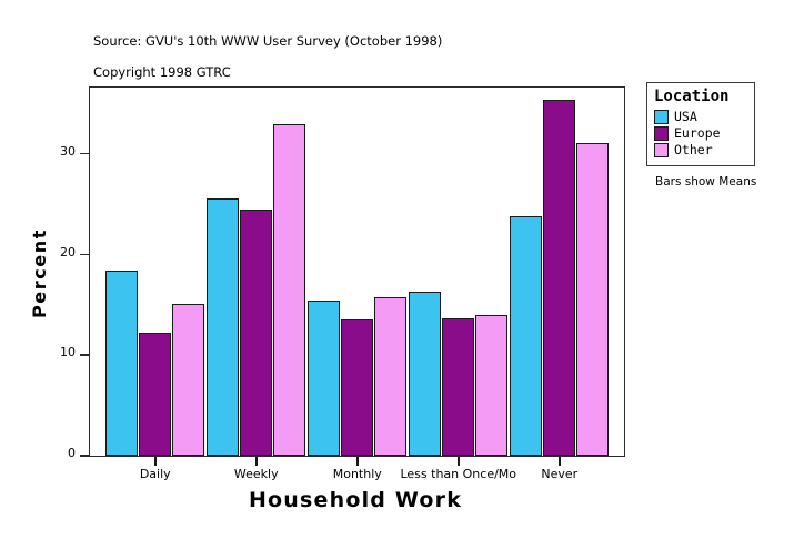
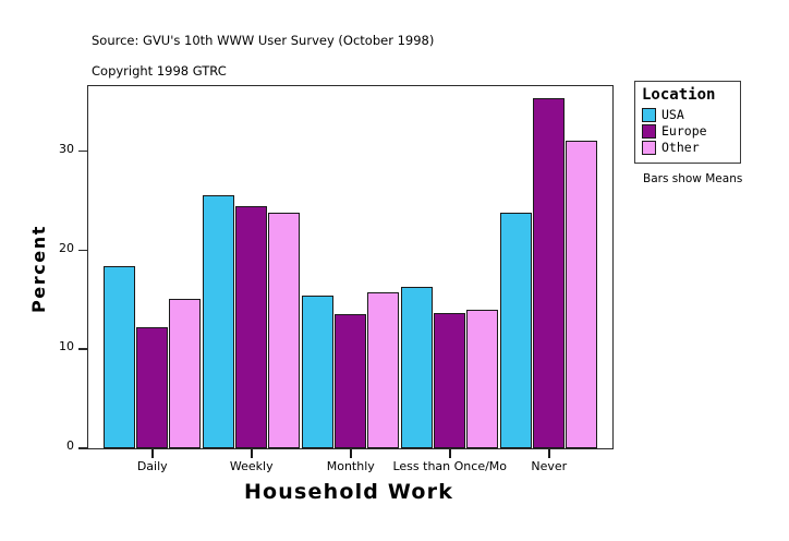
Other/Weekly: 33 -> 24
